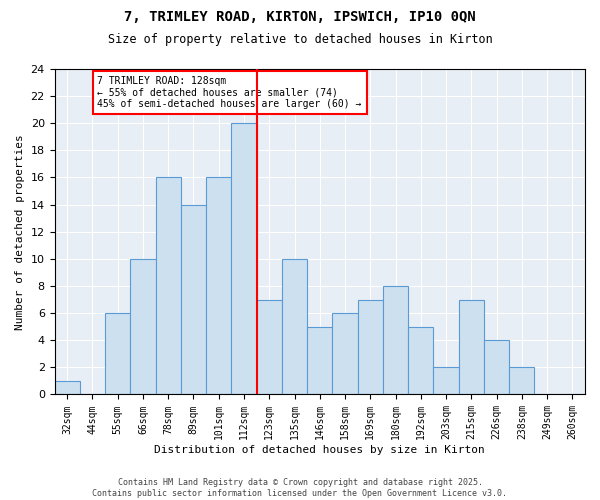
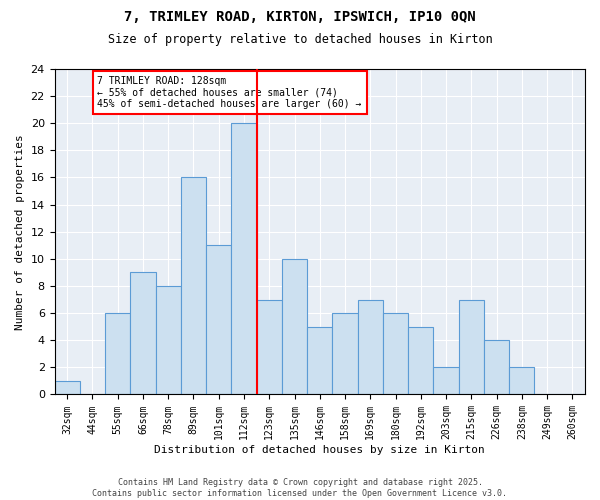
66sqm: 10 -> 9
78sqm: 16 -> 8
89sqm: 14 -> 16
101sqm: 16 -> 11
180sqm: 8 -> 6
